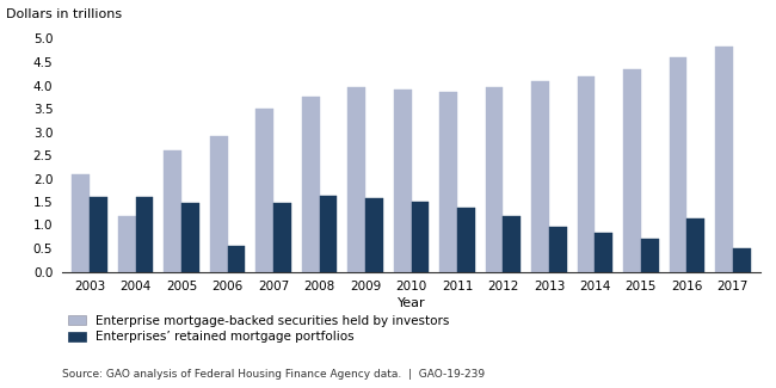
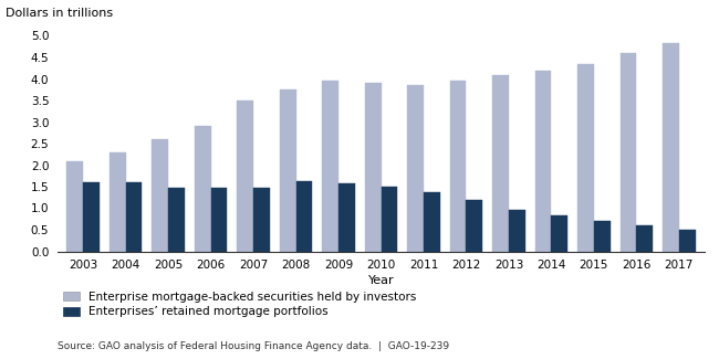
Enterprise mortgage-backed securities held by investors/2004: 1.20 -> 2.30
Enterprises’ retained mortgage portfolios/2006: 0.55 -> 1.47
Enterprises’ retained mortgage portfolios/2016: 1.15 -> 0.60
